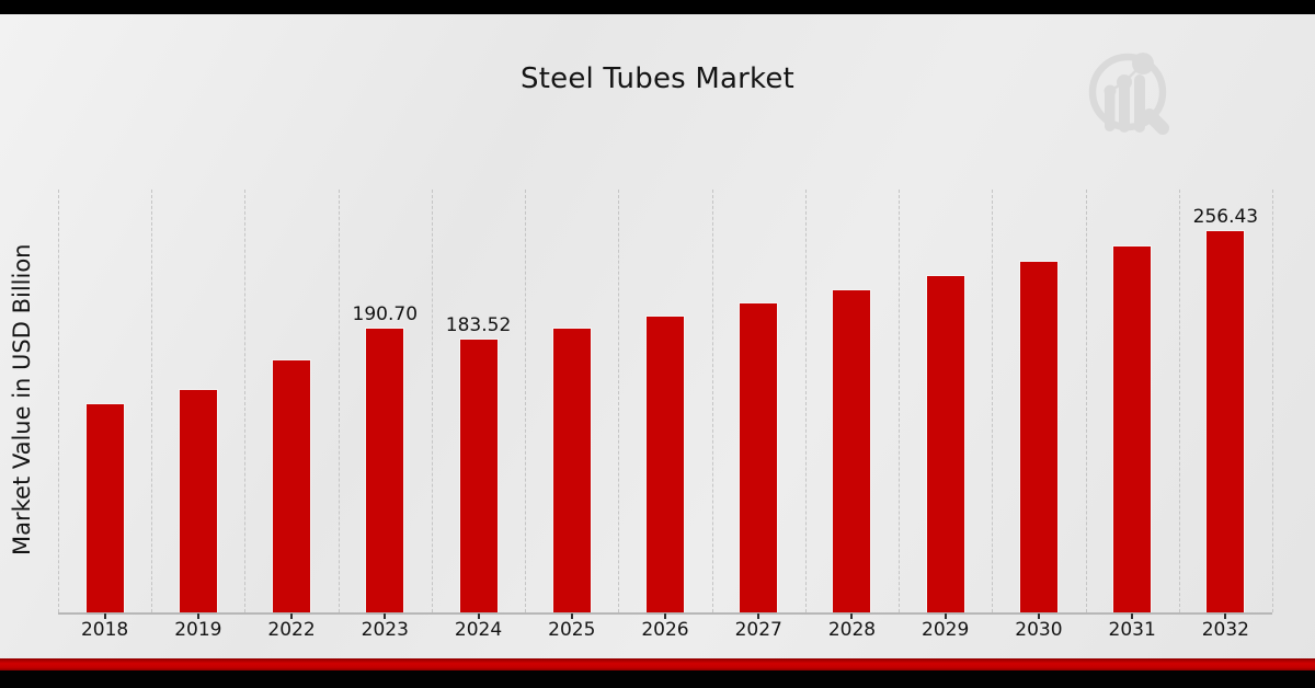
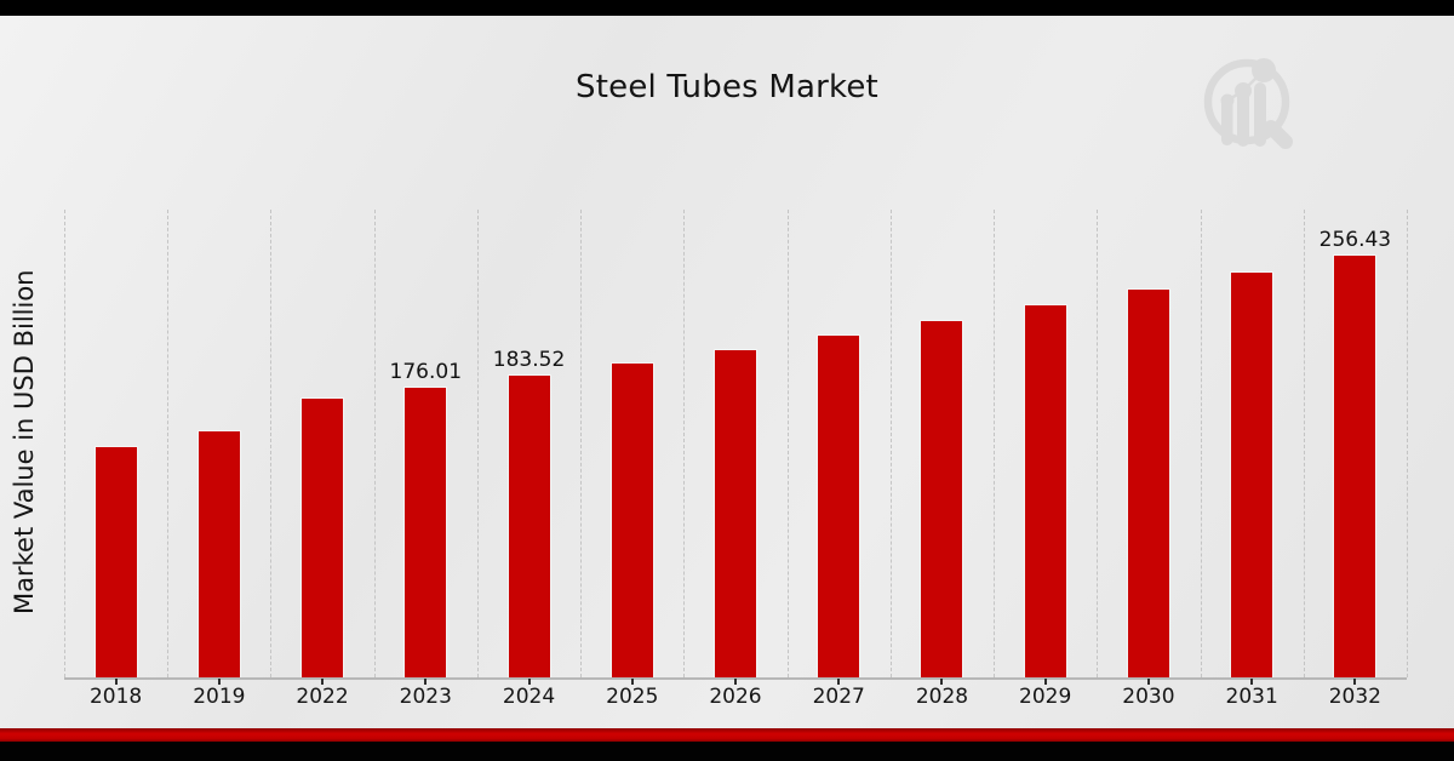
2023: 190.70 -> 176.01
